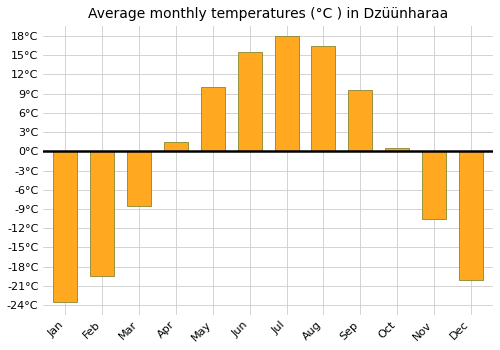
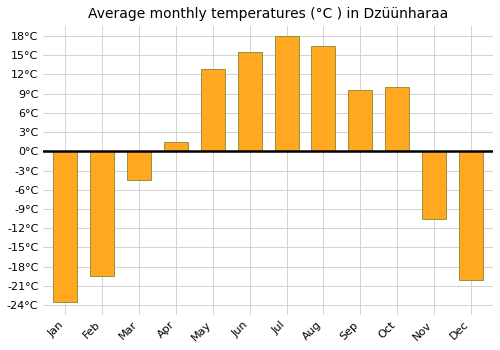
Mar: -8.5°C -> -4.4°C
May: 10.0°C -> 12.8°C
Oct: 0.5°C -> 10.0°C
